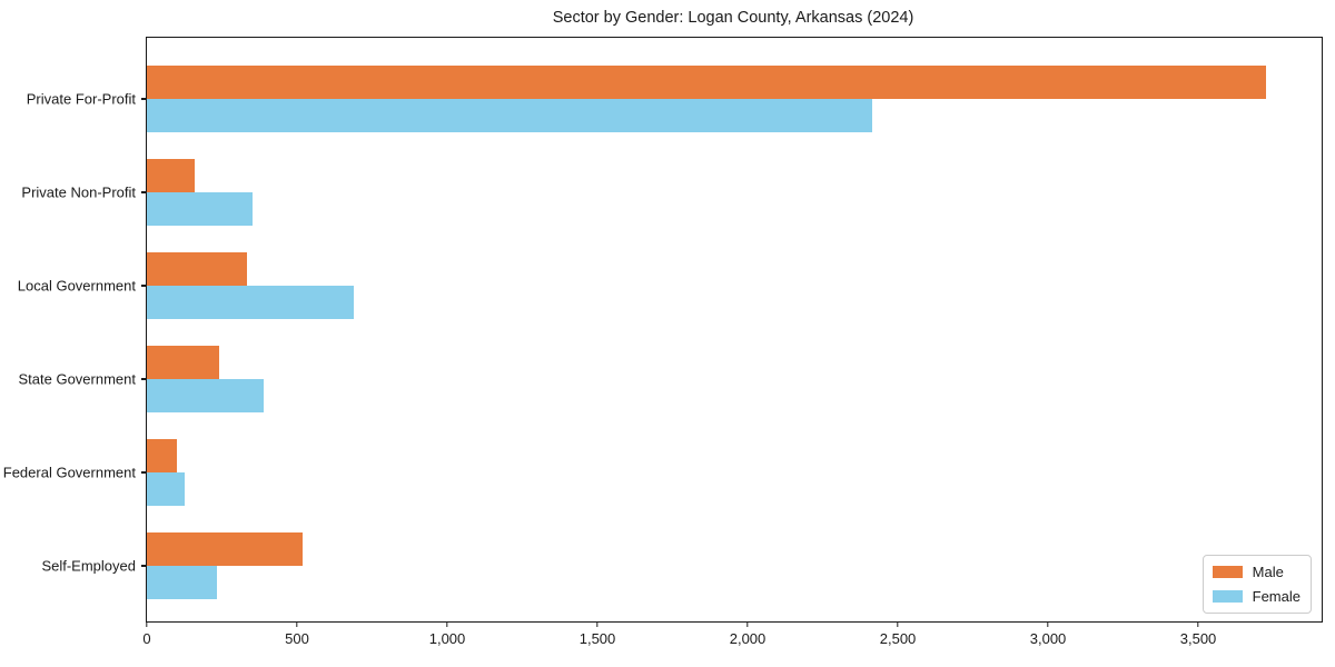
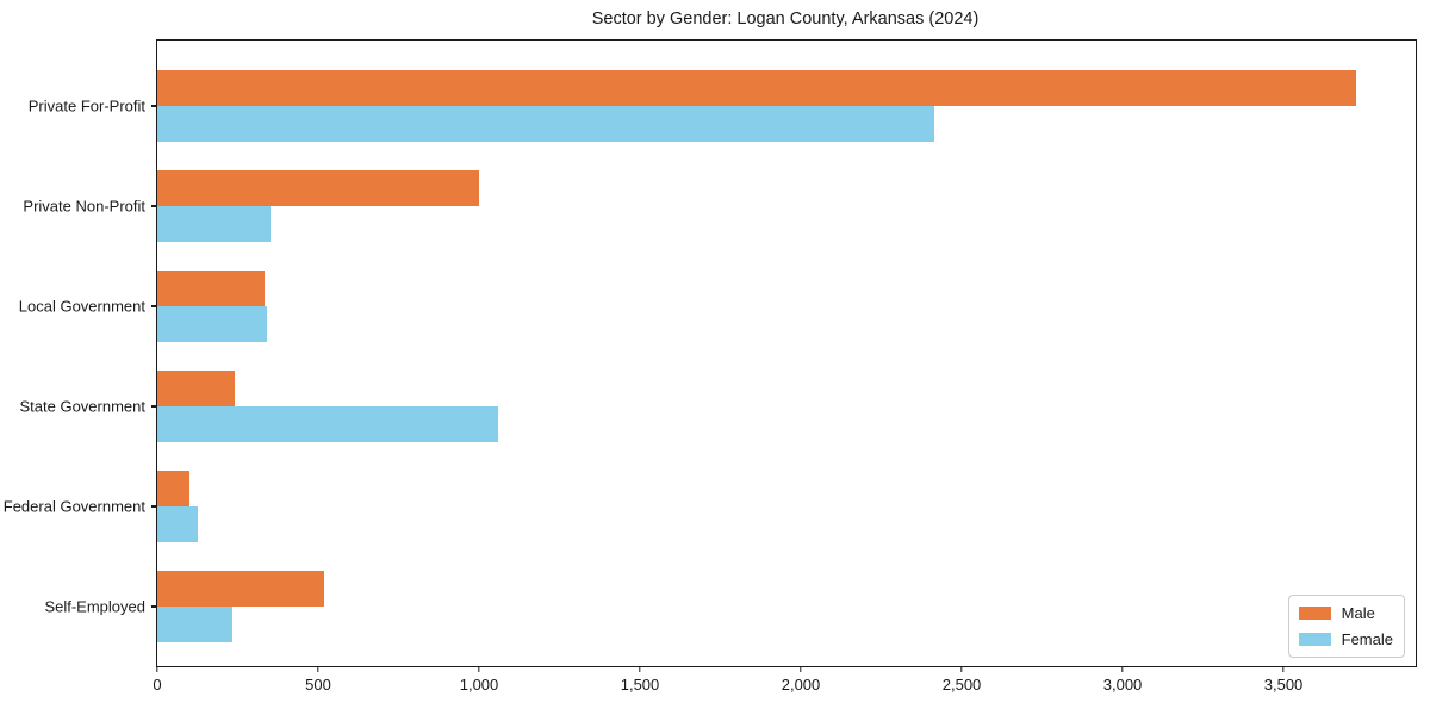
Male/Private Non-Profit: 160 -> 1000
Female/Local Government: 690 -> 340
Female/State Government: 390 -> 1060
